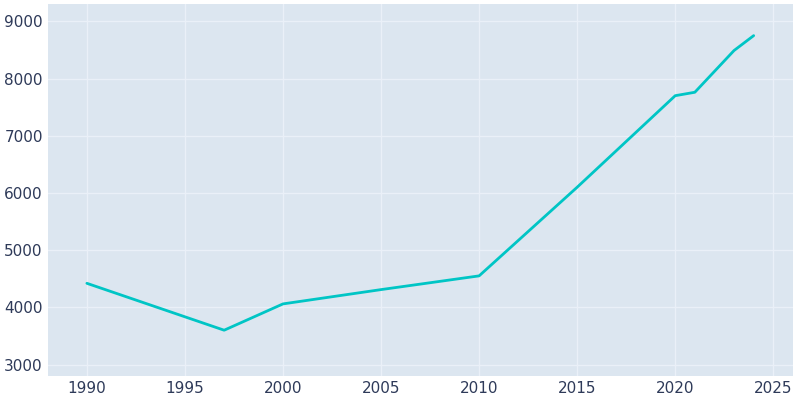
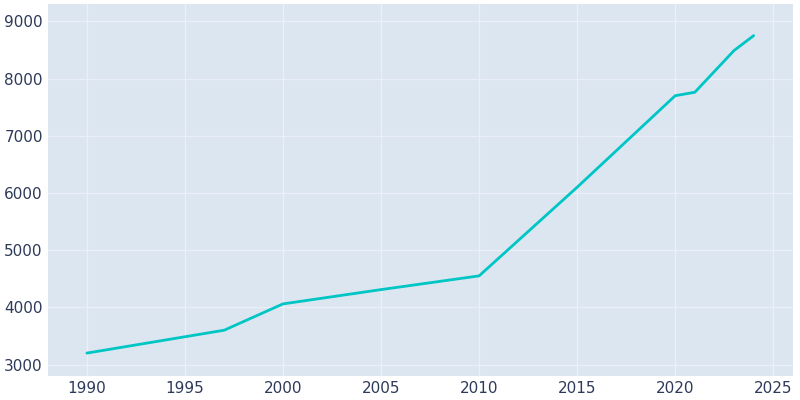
1990: 4420 -> 3200
